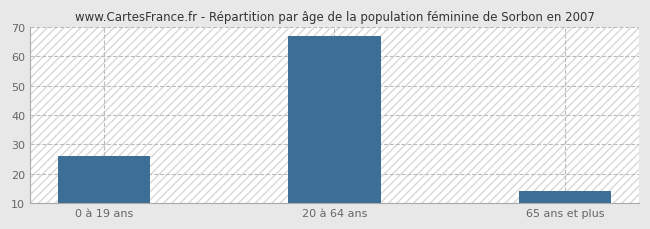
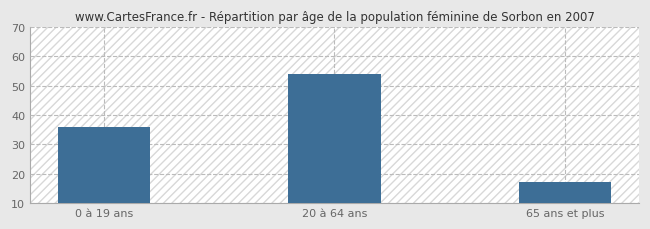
0 à 19 ans: 26 -> 36
20 à 64 ans: 67 -> 54
65 ans et plus: 14 -> 17
